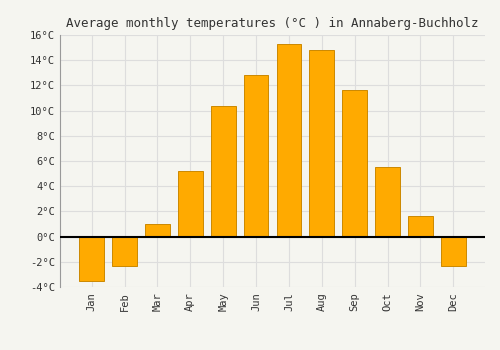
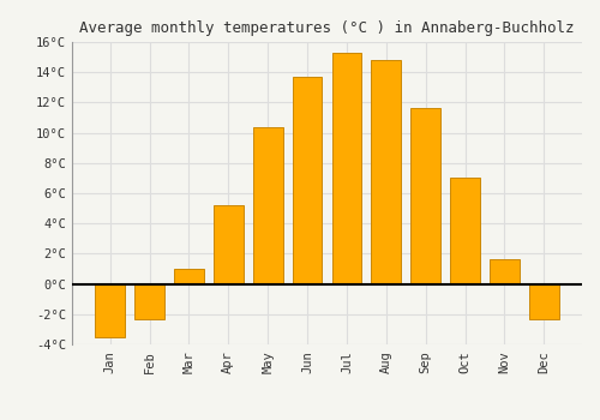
Jun: 12.8°C -> 13.7°C
Oct: 5.5°C -> 7.0°C
